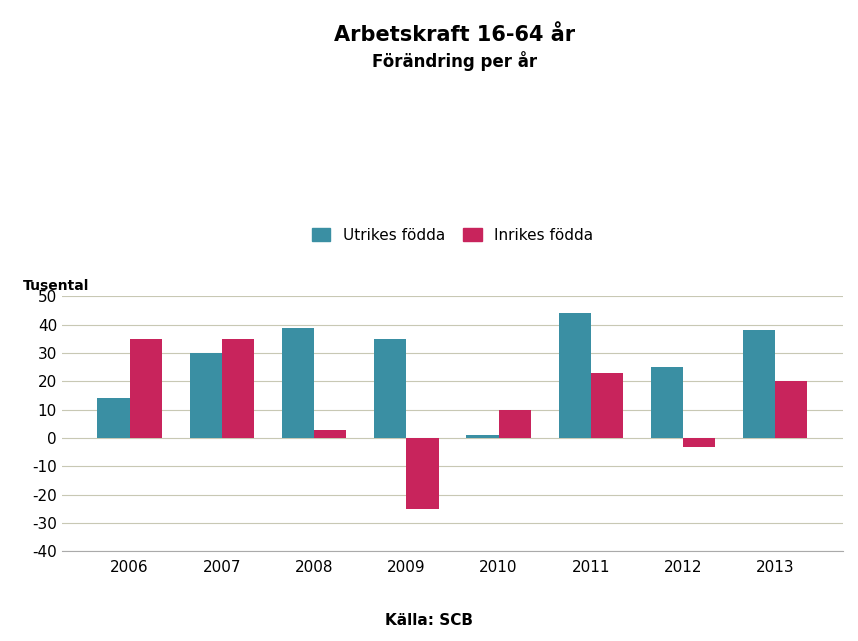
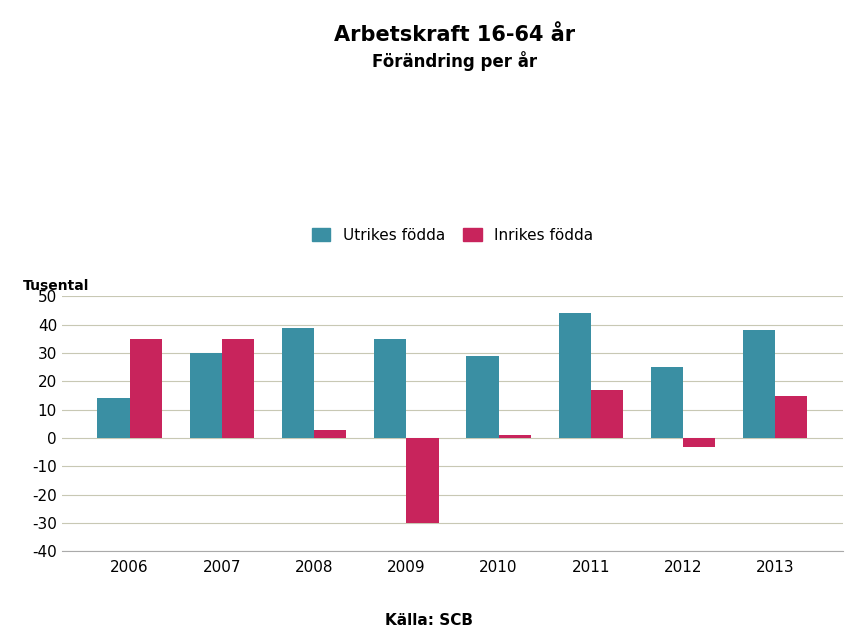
Inrikes födda/2009: -25 -> -30
Utrikes födda/2010: 1 -> 29
Inrikes födda/2010: 10 -> 1
Inrikes födda/2011: 23 -> 17
Inrikes födda/2013: 20 -> 15
